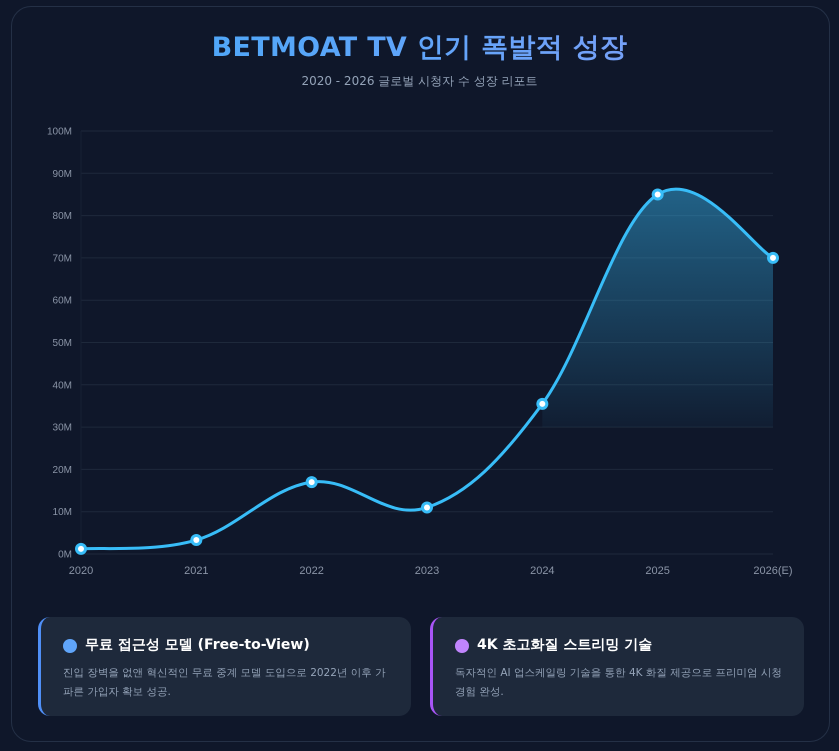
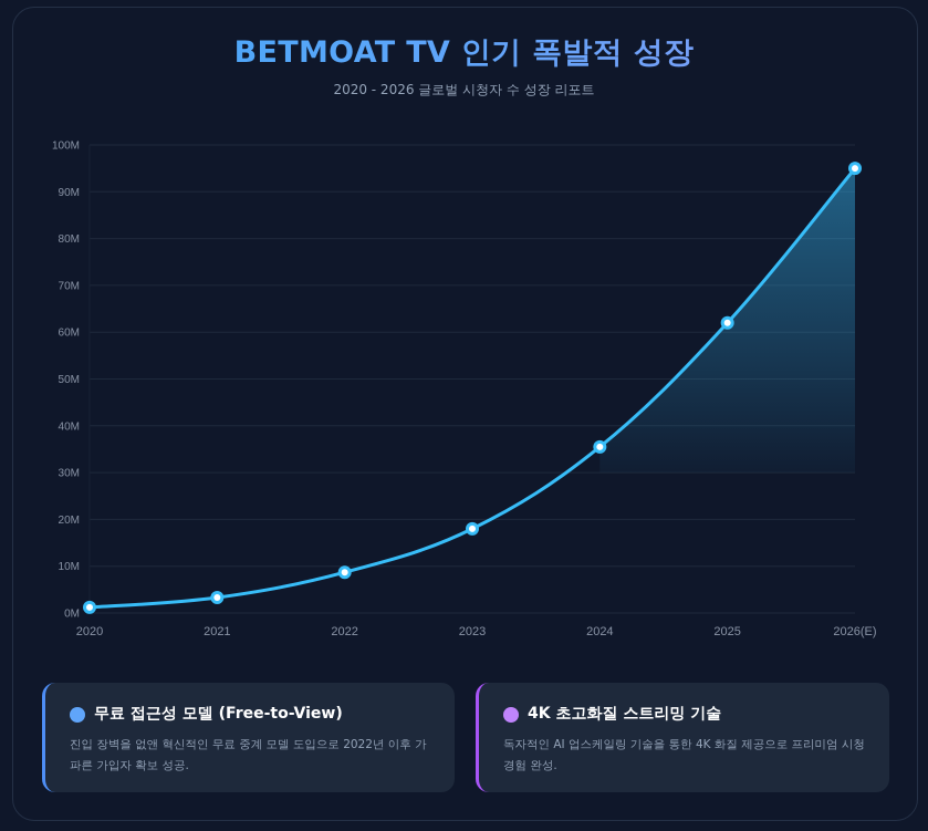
2022: 17M -> 9M
2023: 11M -> 18M
2025: 85M -> 62M
2026(E): 70M -> 95M
